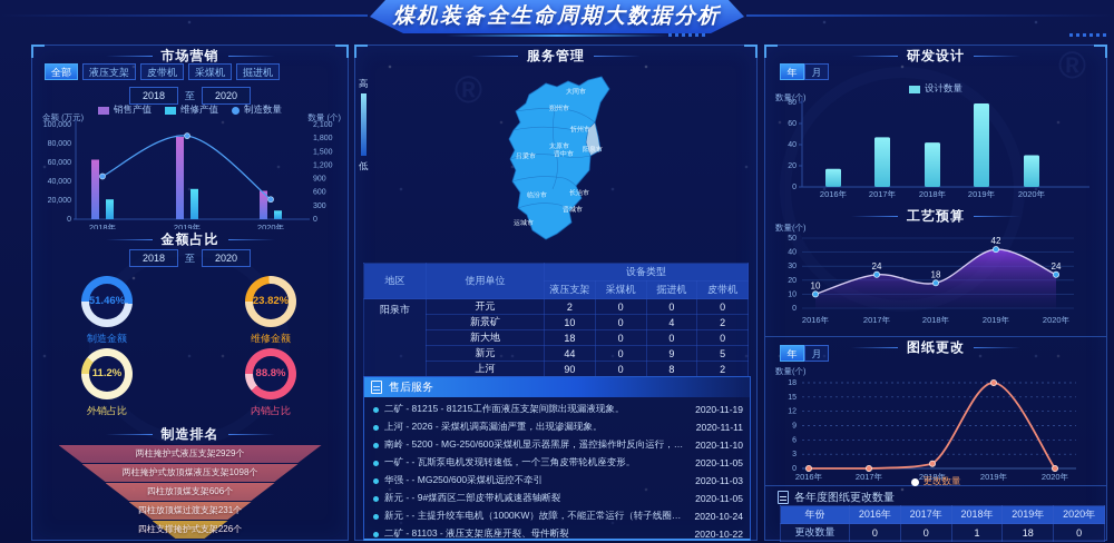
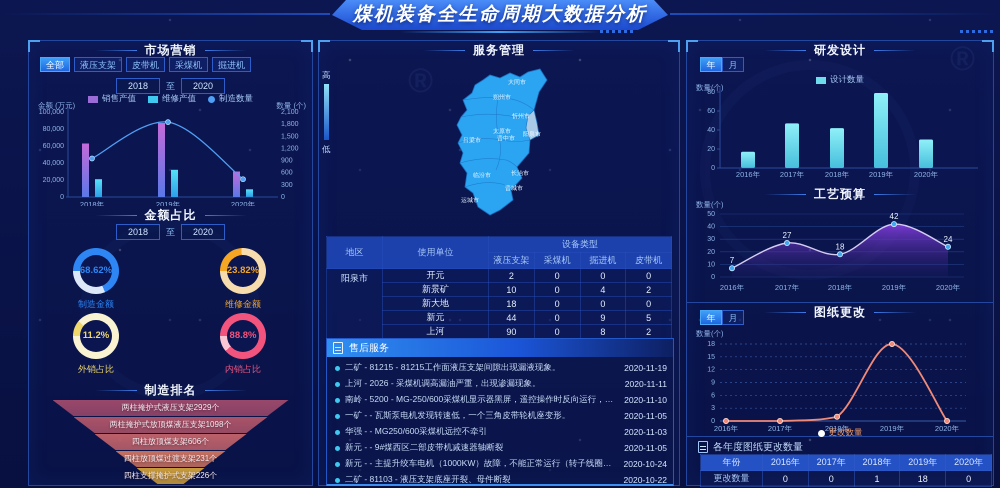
金额占比/制造金额: 51.46% -> 68.62%
工艺预算/2016年: 10 -> 7
工艺预算/2017年: 24 -> 27
